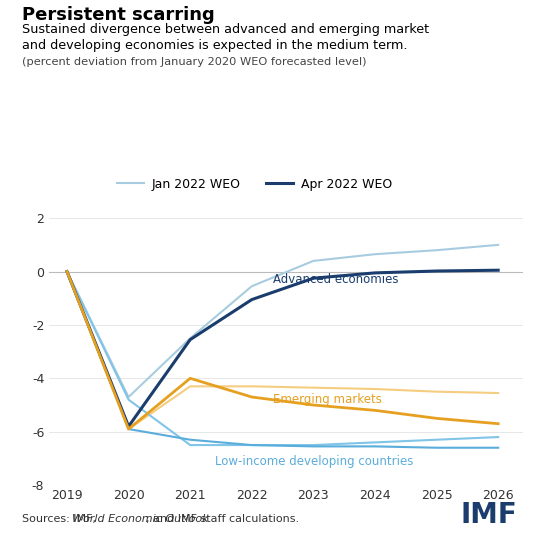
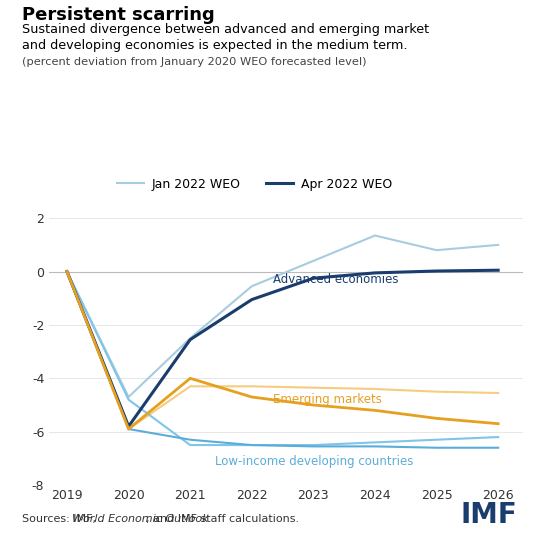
Jan 2022 WEO/2024: 0.65 -> 1.35
